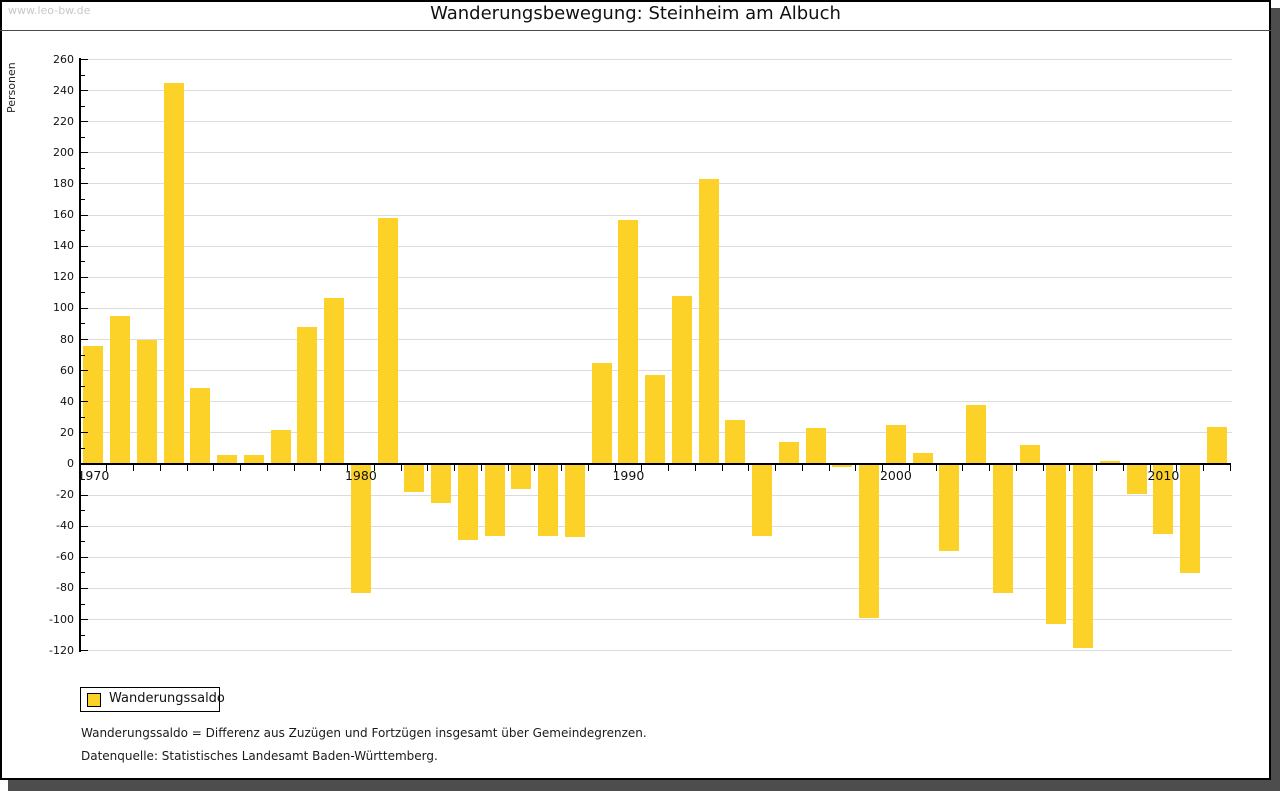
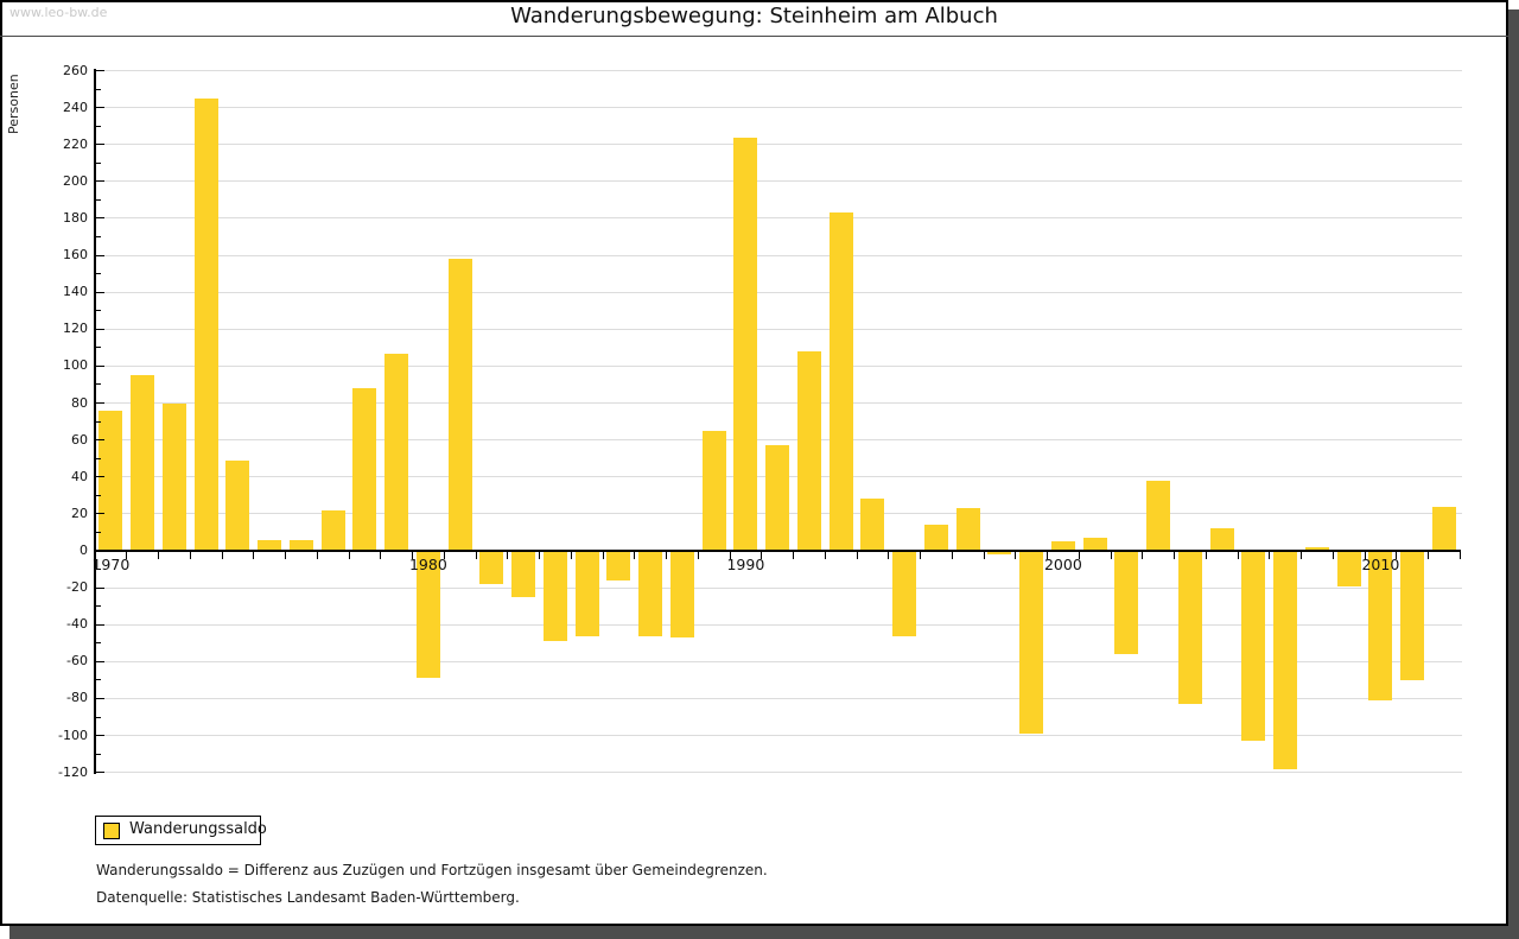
1980: -83 -> -69
1990: 157 -> 224
2000: 25 -> 5
2010: -45 -> -81
